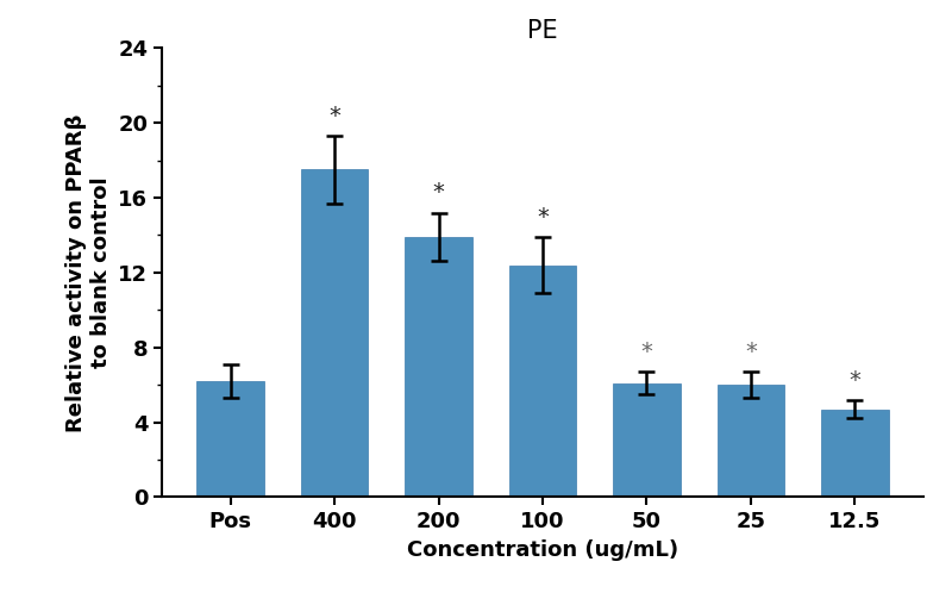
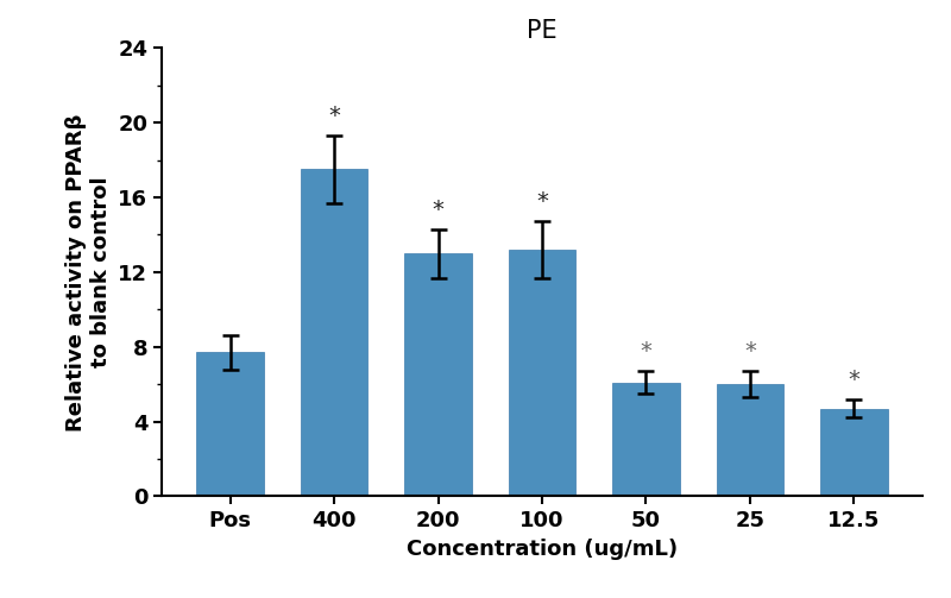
Pos: 6.2 -> 7.7
200: 13.9 -> 13.0
100: 12.4 -> 13.2
